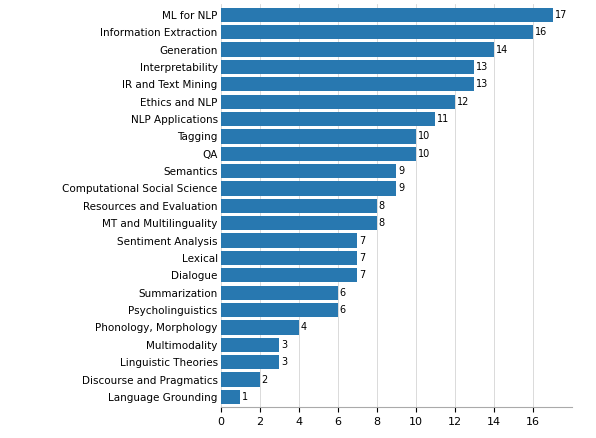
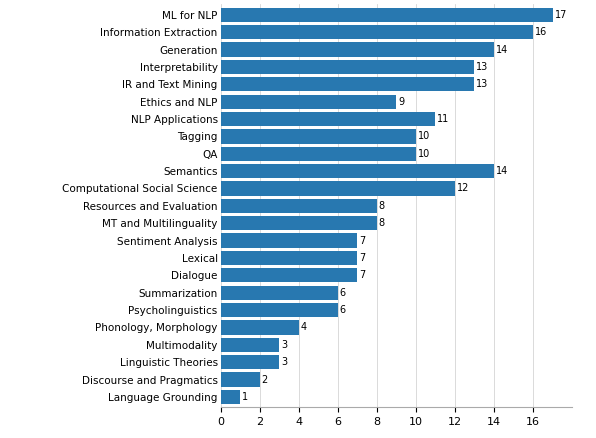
Ethics and NLP: 12 -> 9
Semantics: 9 -> 14
Computational Social Science: 9 -> 12
